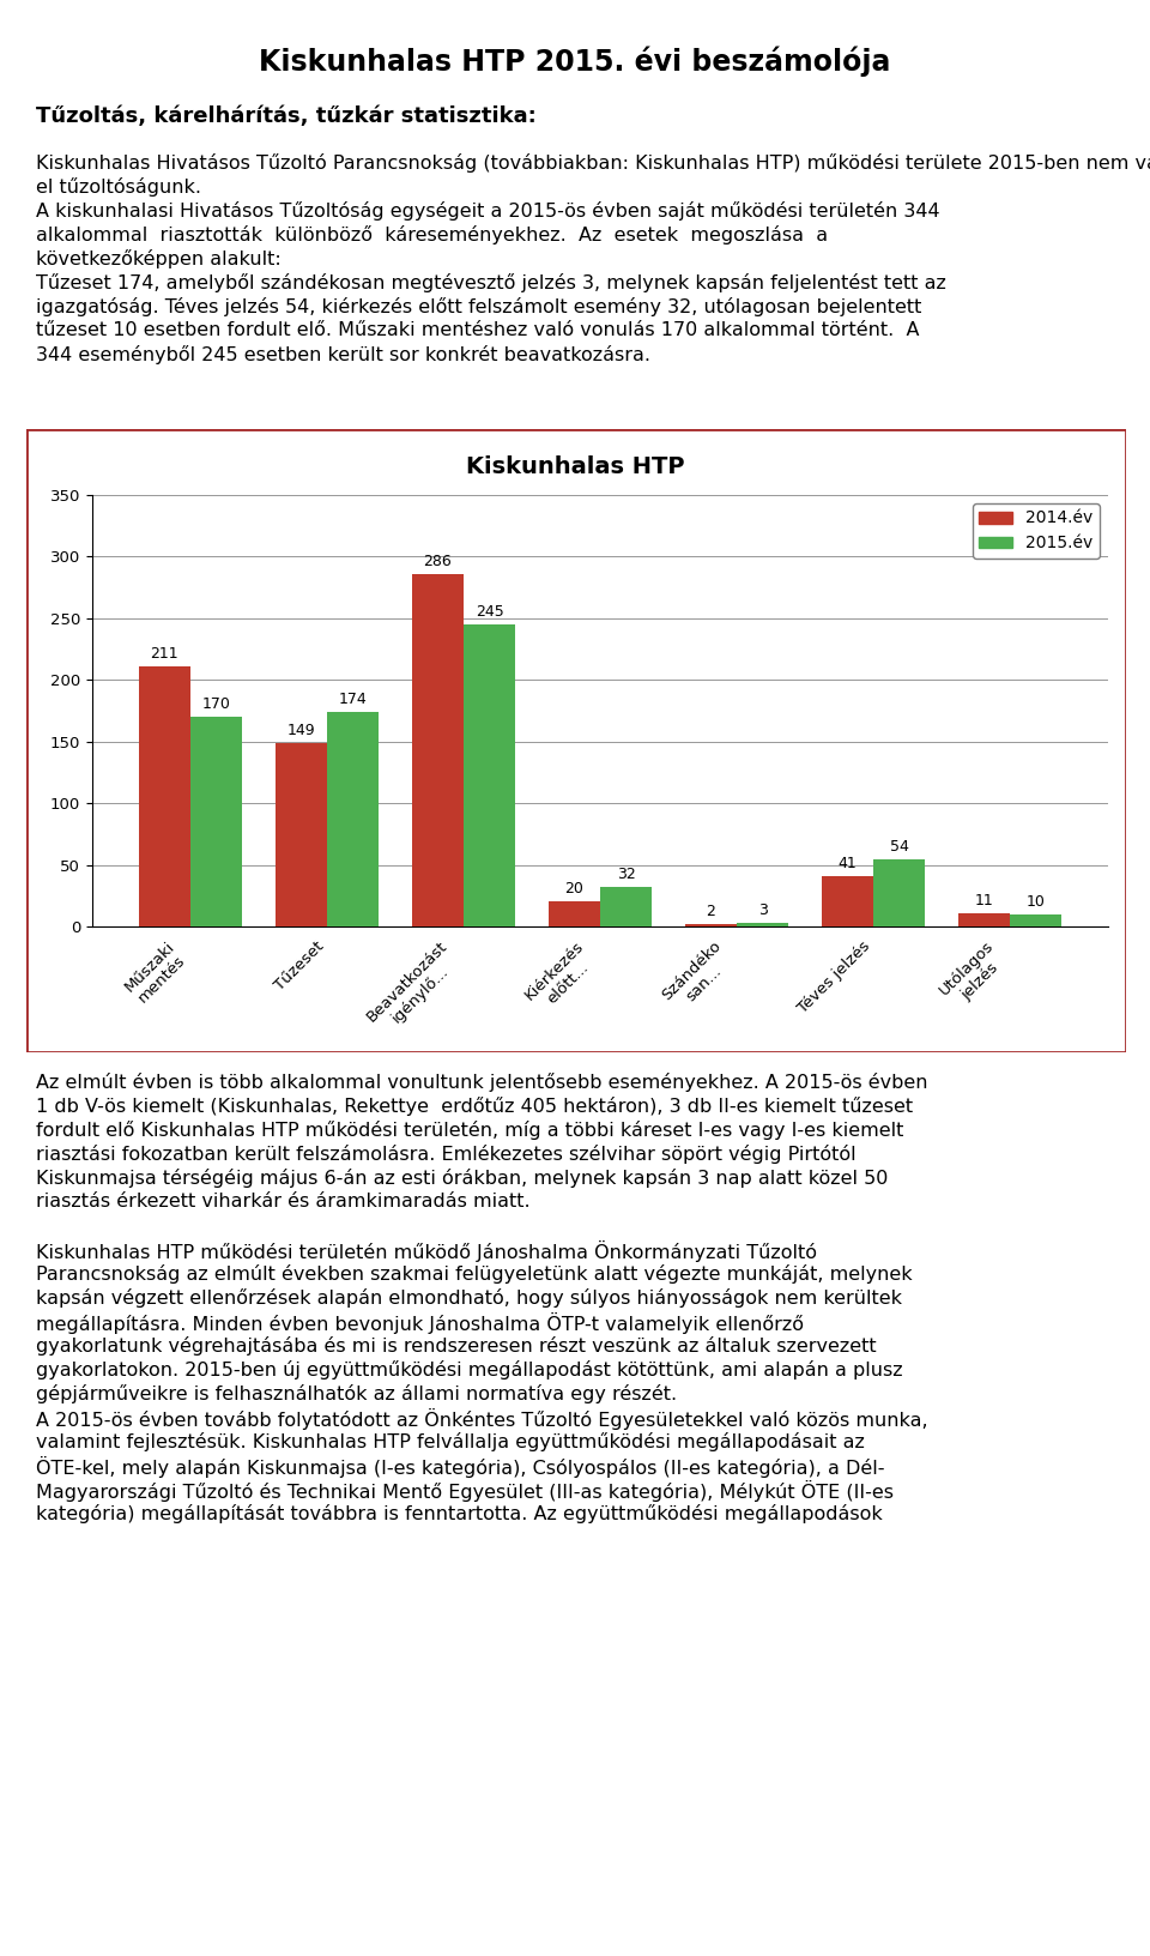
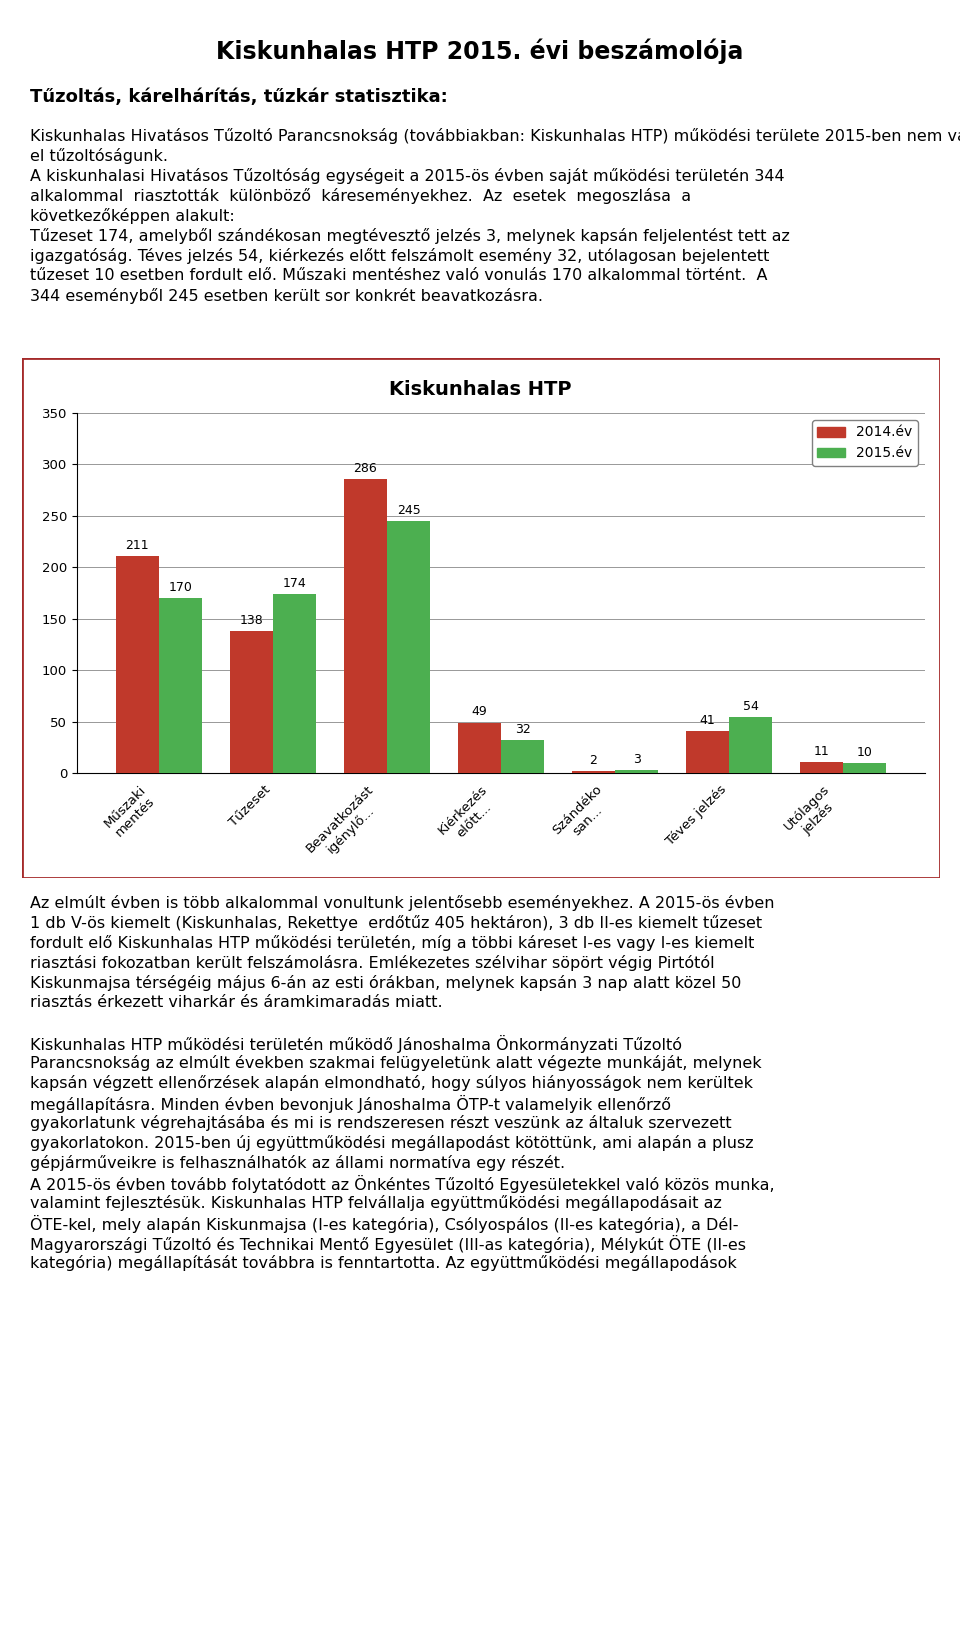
2014.év/Tűzeset: 149 -> 138
2014.év/Kiérkezés előtt...: 20 -> 49
